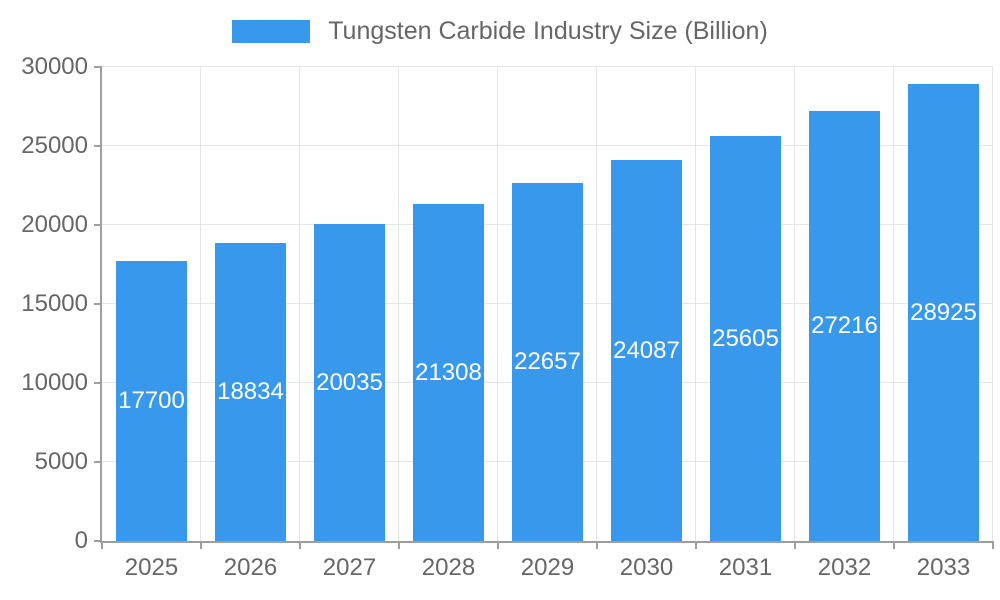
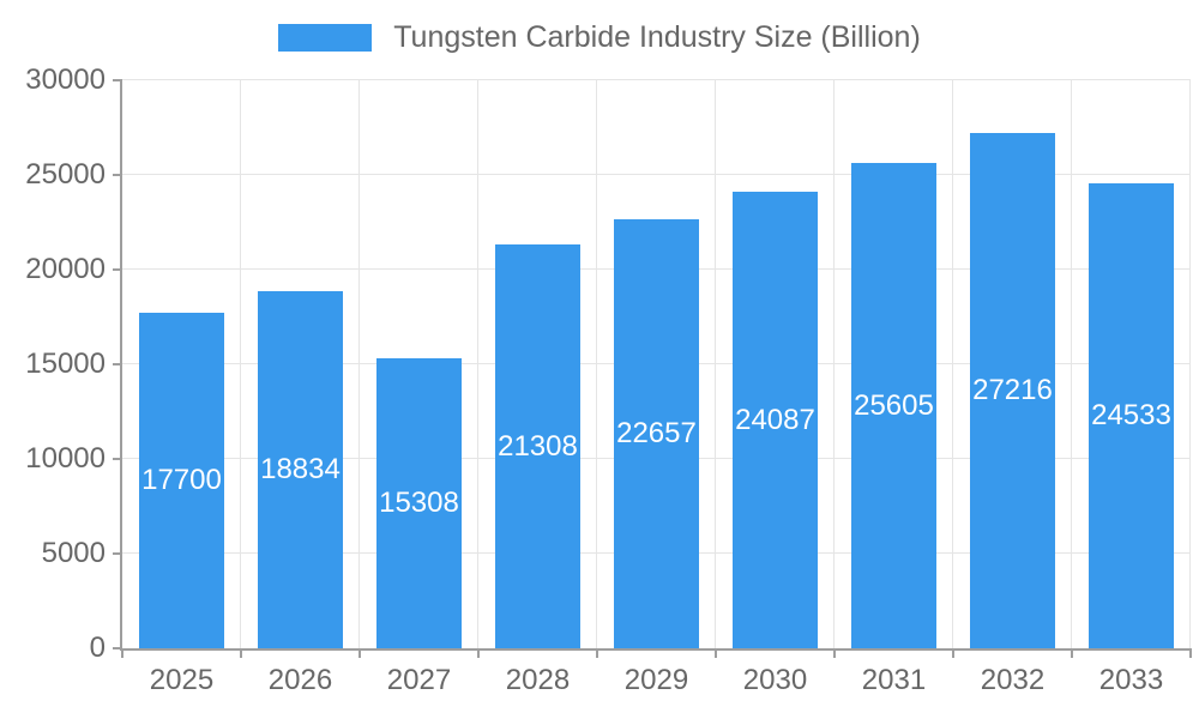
2027: 20035 -> 15308
2033: 28925 -> 24533
